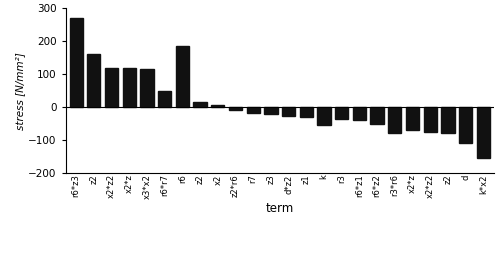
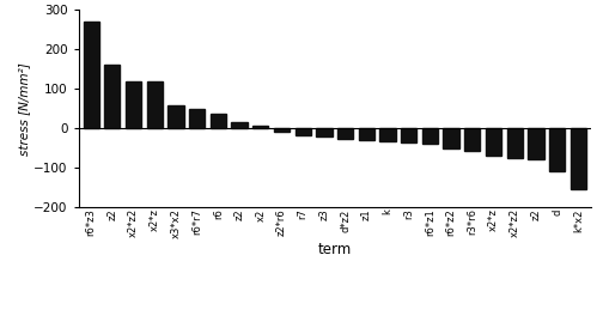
x3*x2: 115 -> 58
r6: 185 -> 38
k: -55 -> -32
r3*r6: -80 -> -58
